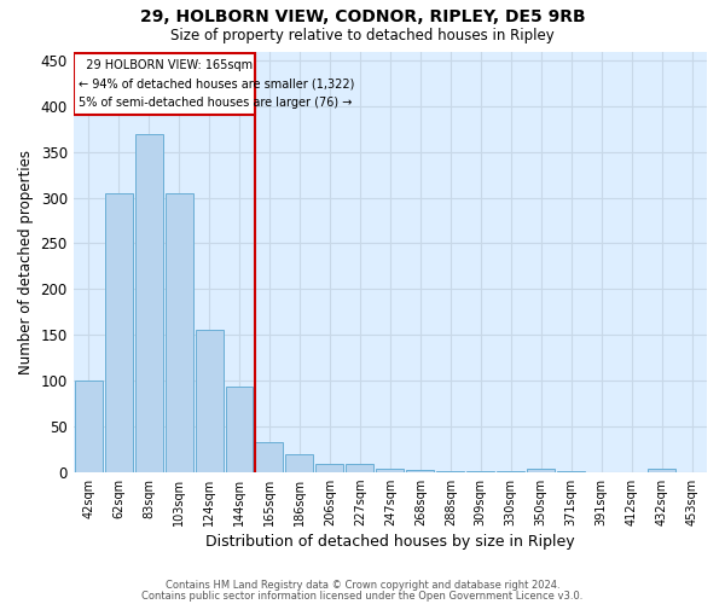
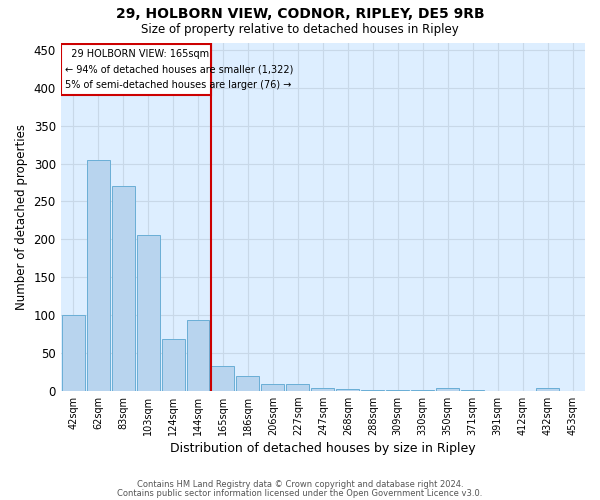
83sqm: 370 -> 270
103sqm: 305 -> 206
124sqm: 155 -> 68
